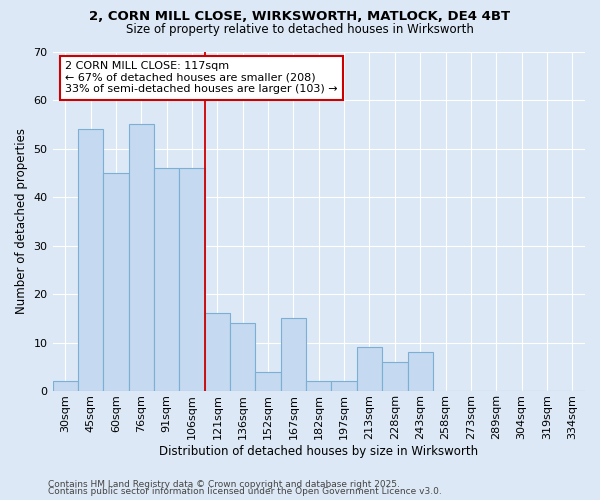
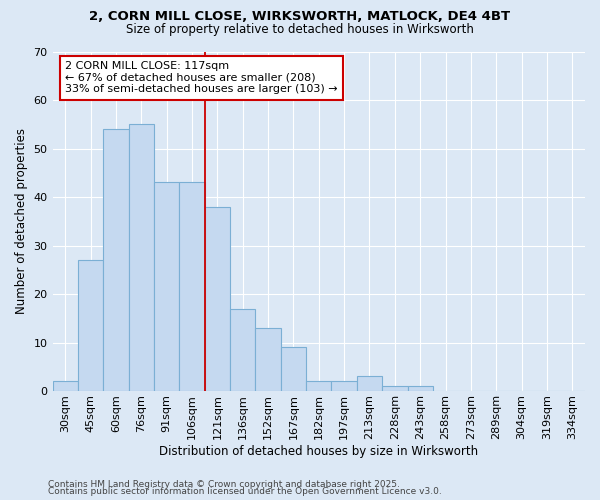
45sqm: 54 -> 27
60sqm: 45 -> 54
91sqm: 46 -> 43
106sqm: 46 -> 43
121sqm: 16 -> 38
136sqm: 14 -> 17
152sqm: 4 -> 13
167sqm: 15 -> 9
213sqm: 9 -> 3
228sqm: 6 -> 1
243sqm: 8 -> 1
